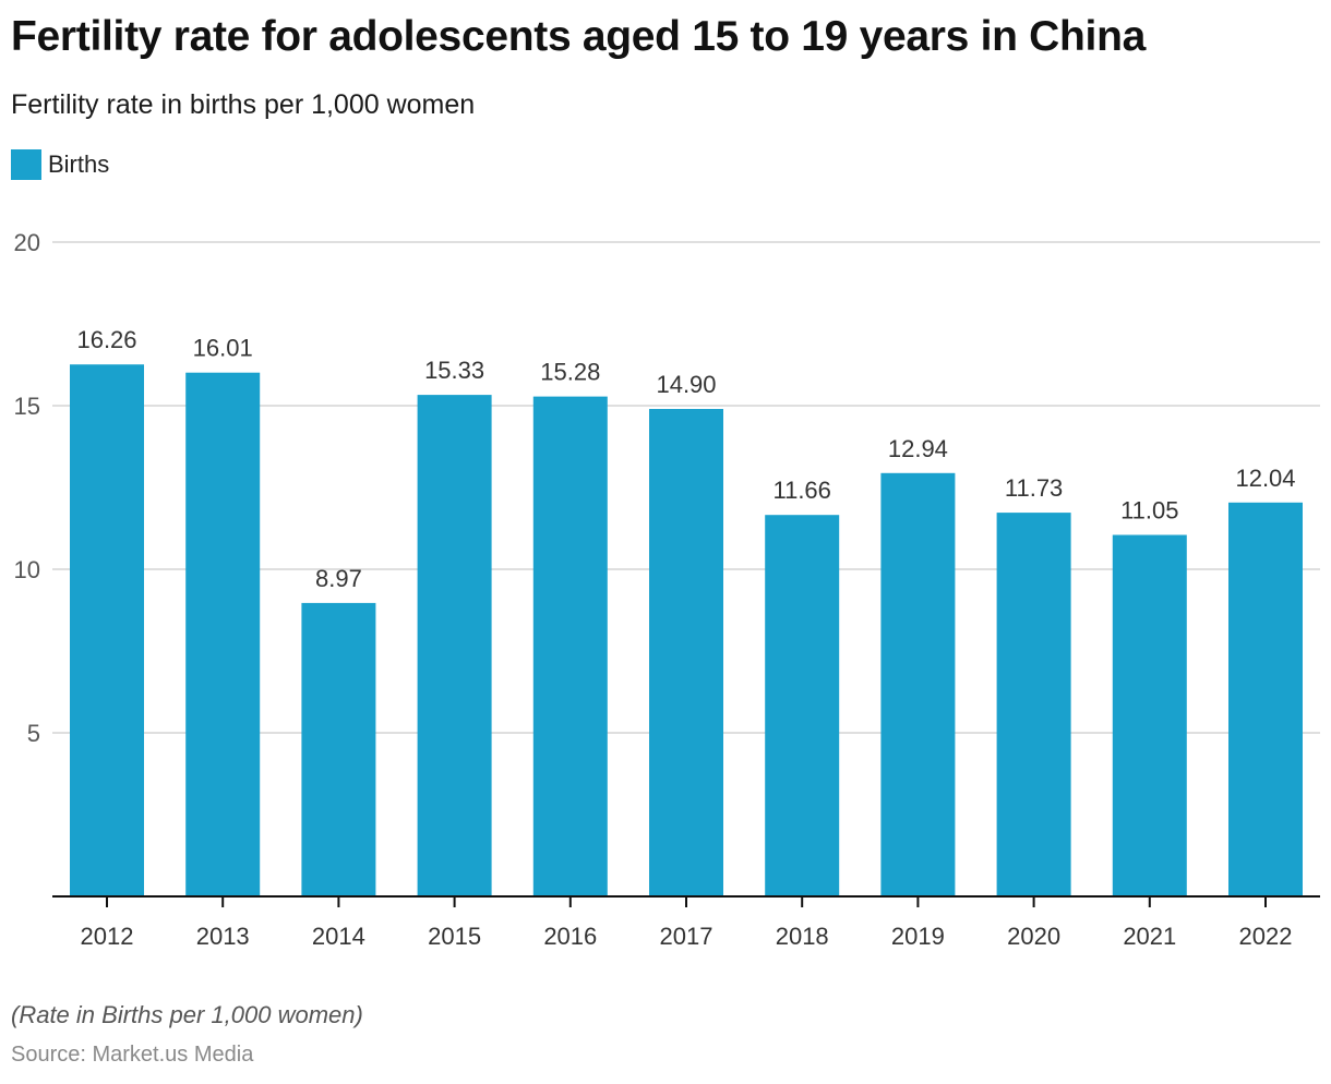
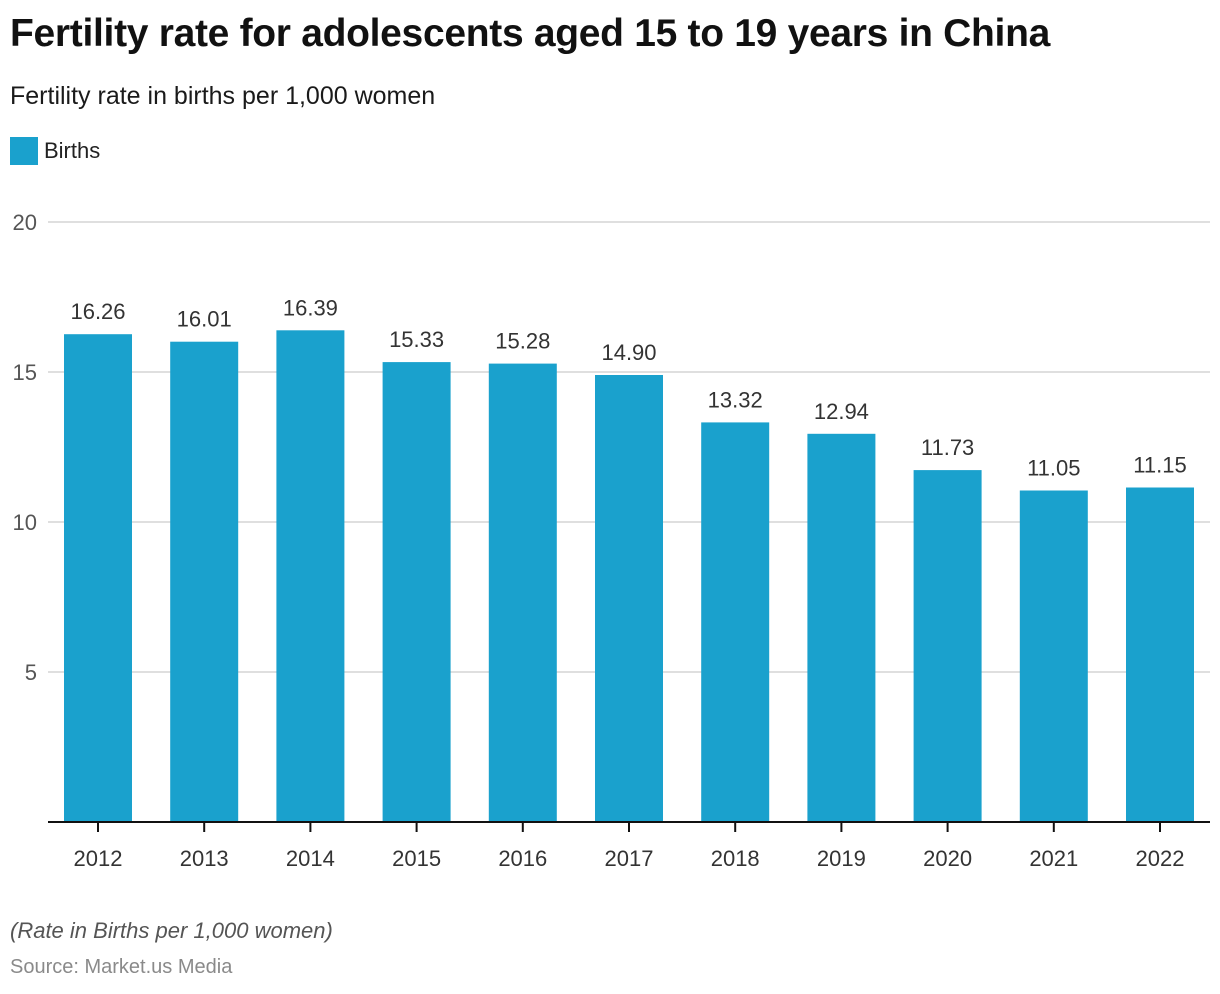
2014: 8.97 -> 16.39
2018: 11.66 -> 13.32
2022: 12.04 -> 11.15
